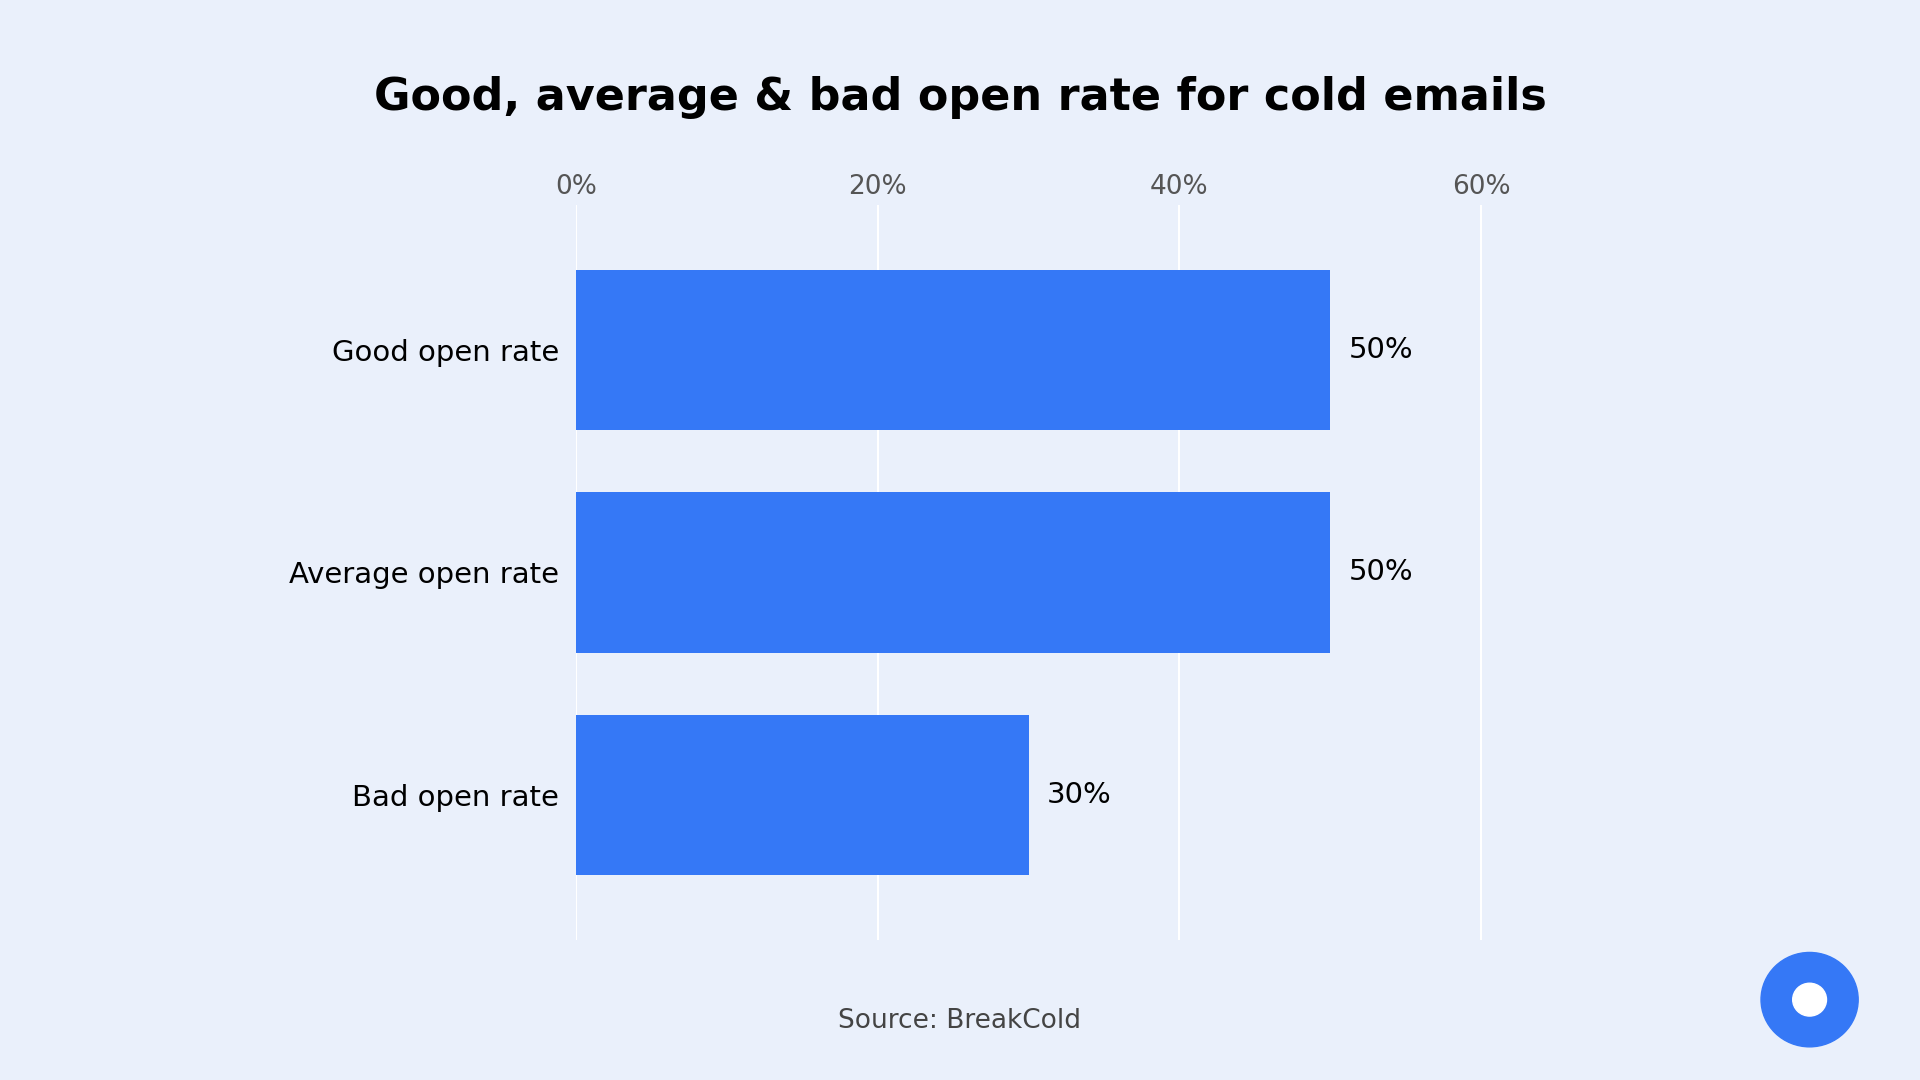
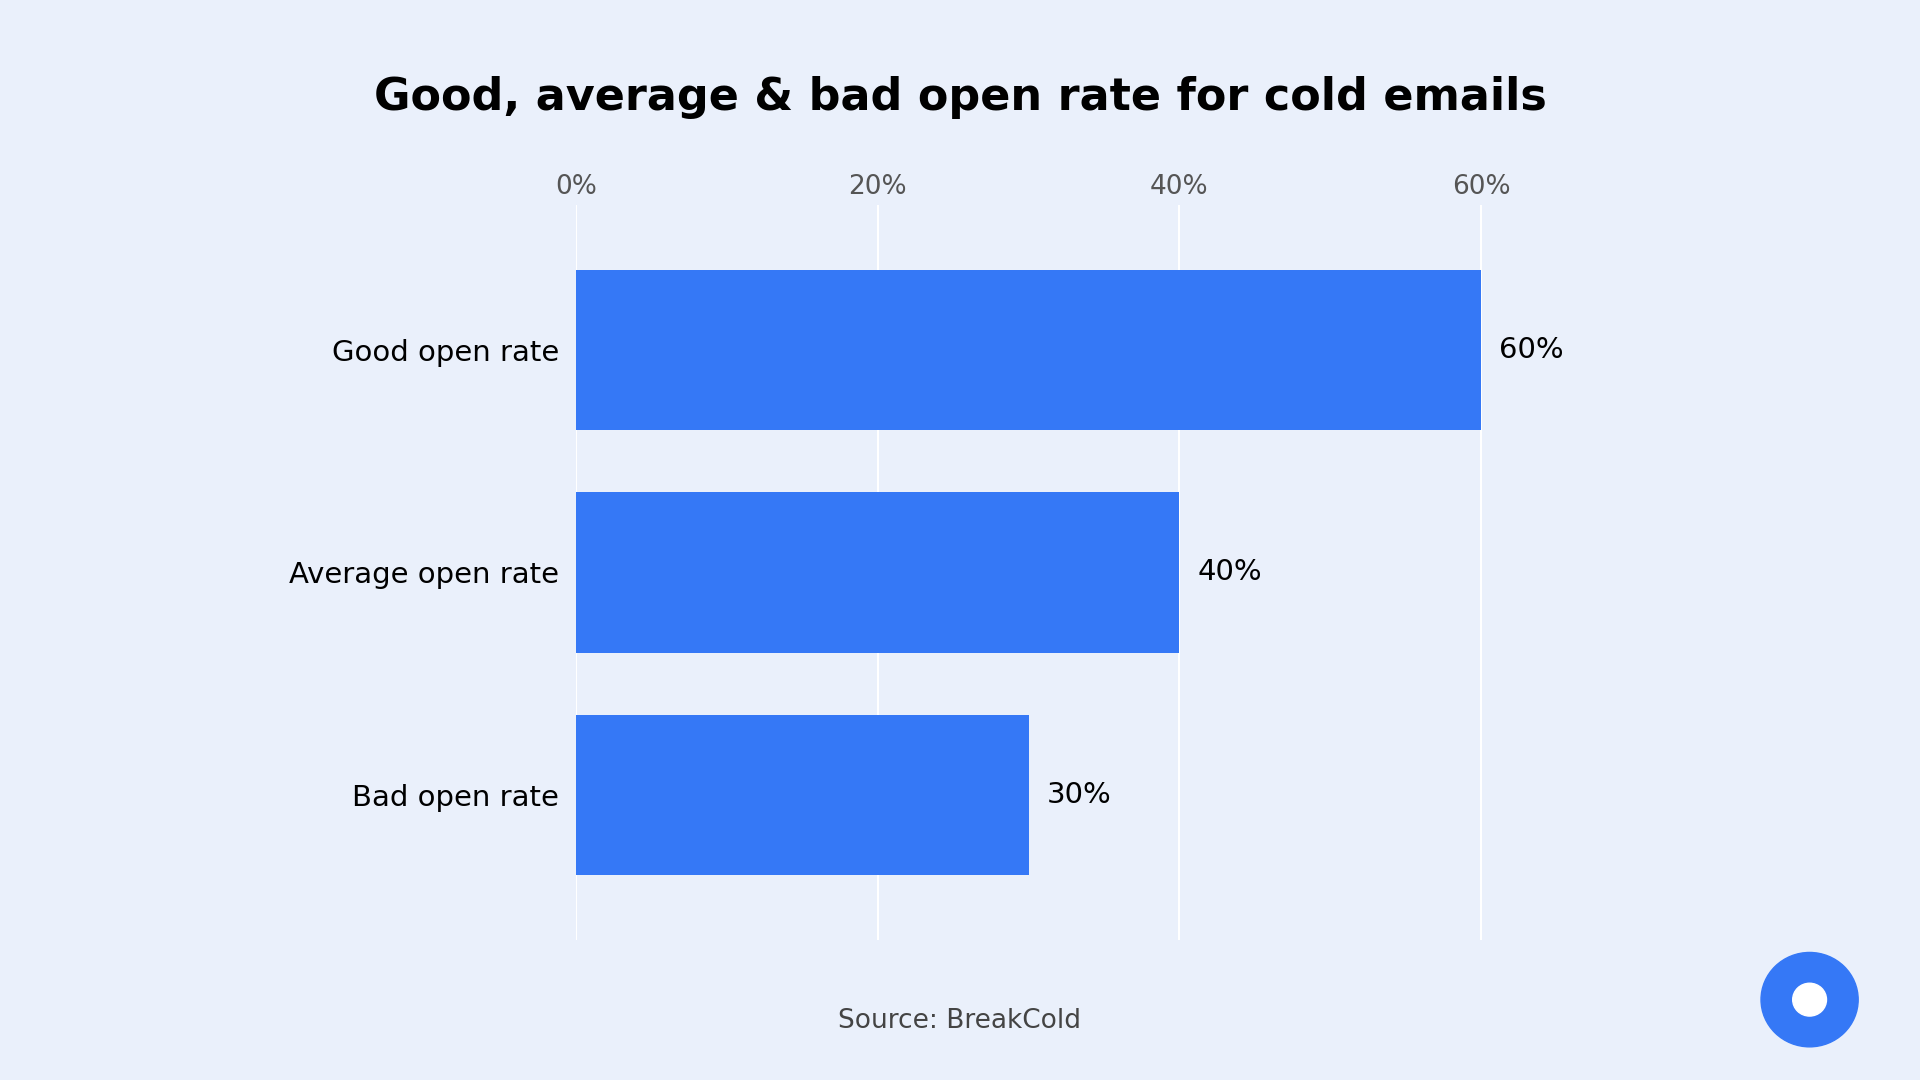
Good open rate: 50% -> 60%
Average open rate: 50% -> 40%
